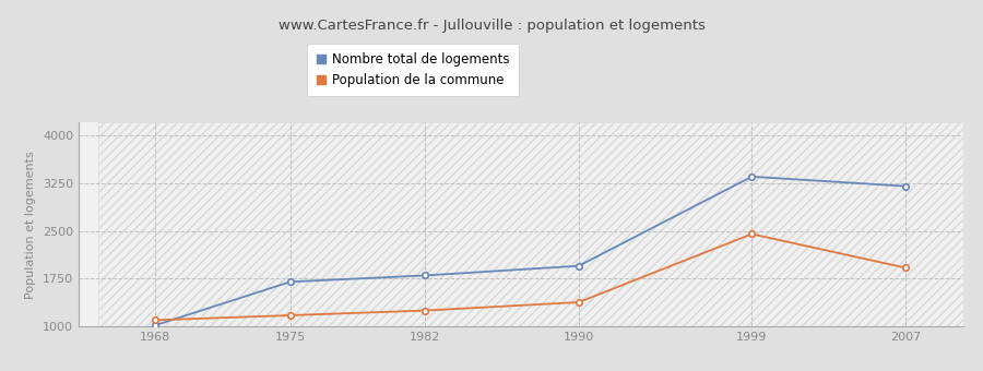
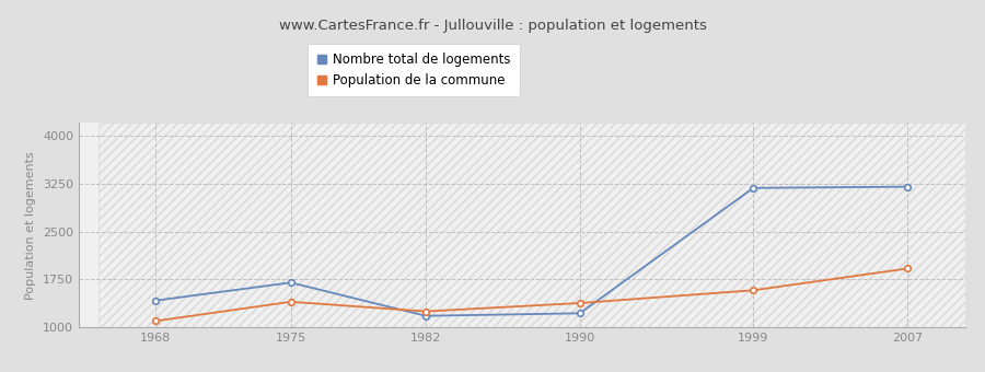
Nombre total de logements/1968: 1020 -> 1420
Population de la commune/1975: 1180 -> 1400
Nombre total de logements/1982: 1800 -> 1180
Nombre total de logements/1990: 1950 -> 1220
Nombre total de logements/1999: 3350 -> 3180
Population de la commune/1999: 2450 -> 1580
